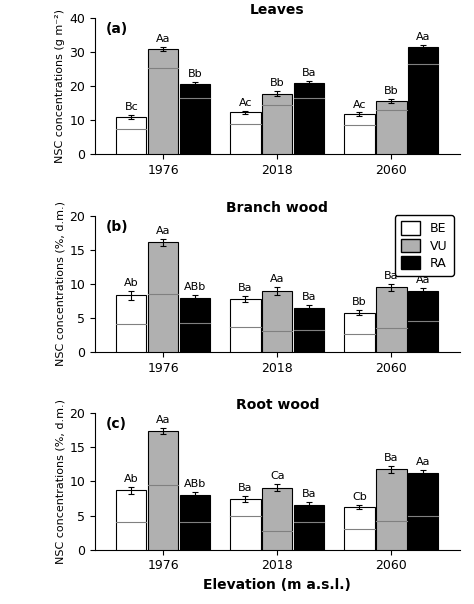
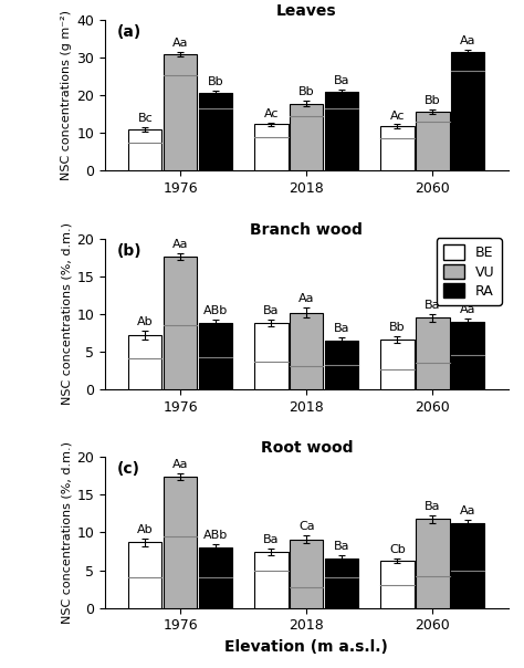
Branch wood/BE/1976: 8.3 -> 7.2
Branch wood/VU/1976: 16.1 -> 17.6
Branch wood/RA/1976: 8.0 -> 8.8
Branch wood/BE/2018: 7.8 -> 8.8
Branch wood/VU/2018: 8.9 -> 10.2
Branch wood/BE/2060: 5.8 -> 6.6
